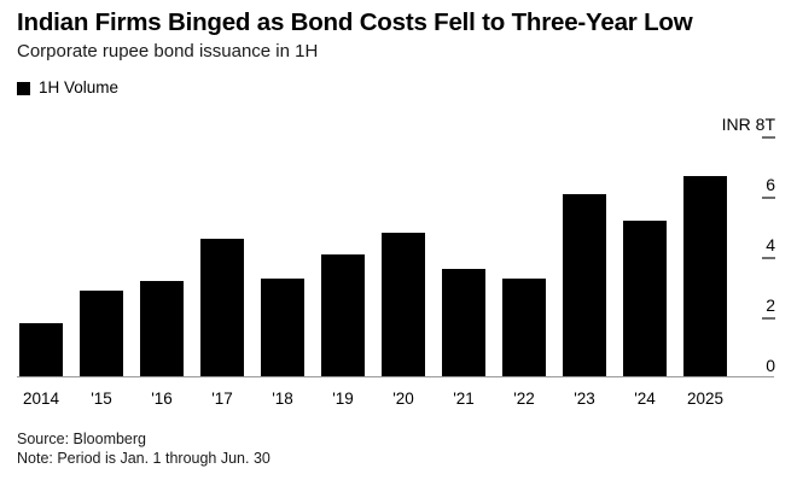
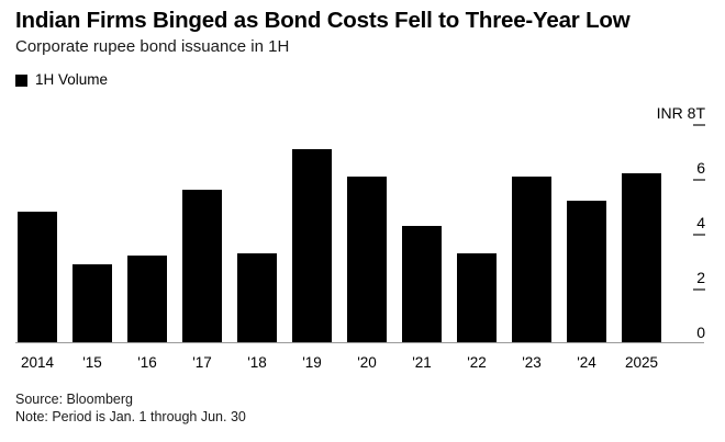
2014: 1.8 -> 4.8
'17: 4.6 -> 5.6
'19: 4.1 -> 7.1
'20: 4.8 -> 6.1
'21: 3.6 -> 4.3
2025: 6.7 -> 6.2
